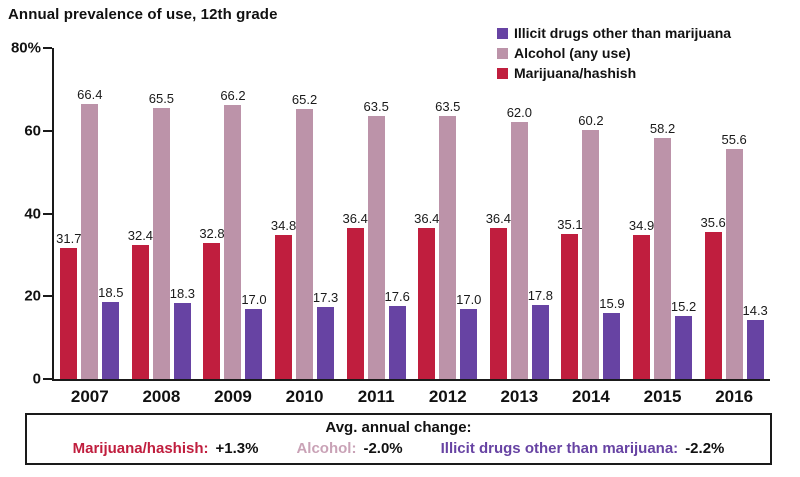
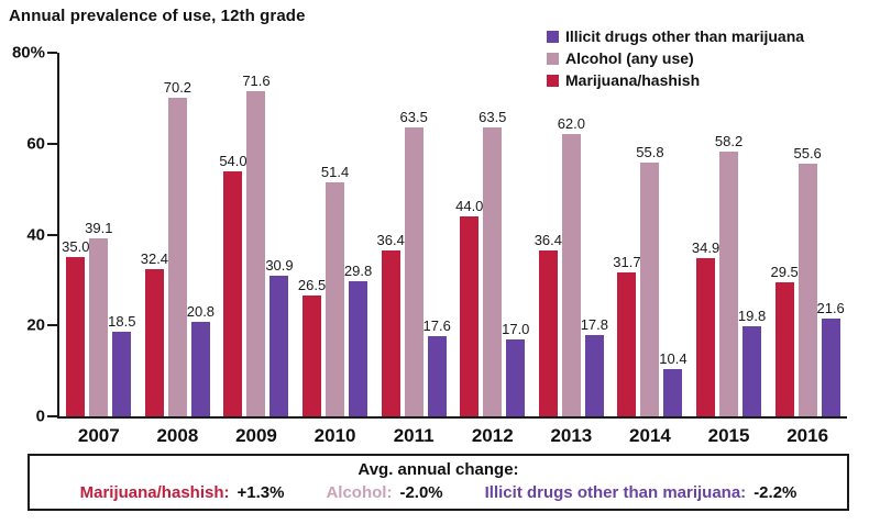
Marijuana/hashish/2007: 31.7 -> 35.0
Alcohol (any use)/2007: 66.4 -> 39.1
Alcohol (any use)/2008: 65.5 -> 70.2
Illicit drugs other than marijuana/2008: 18.3 -> 20.8
Marijuana/hashish/2009: 32.8 -> 54.0
Alcohol (any use)/2009: 66.2 -> 71.6
Illicit drugs other than marijuana/2009: 17.0 -> 30.9
Marijuana/hashish/2010: 34.8 -> 26.5
Alcohol (any use)/2010: 65.2 -> 51.4
Illicit drugs other than marijuana/2010: 17.3 -> 29.8
Marijuana/hashish/2012: 36.4 -> 44.0
Marijuana/hashish/2014: 35.1 -> 31.7
Alcohol (any use)/2014: 60.2 -> 55.8
Illicit drugs other than marijuana/2014: 15.9 -> 10.4
Illicit drugs other than marijuana/2015: 15.2 -> 19.8
Marijuana/hashish/2016: 35.6 -> 29.5
Illicit drugs other than marijuana/2016: 14.3 -> 21.6
